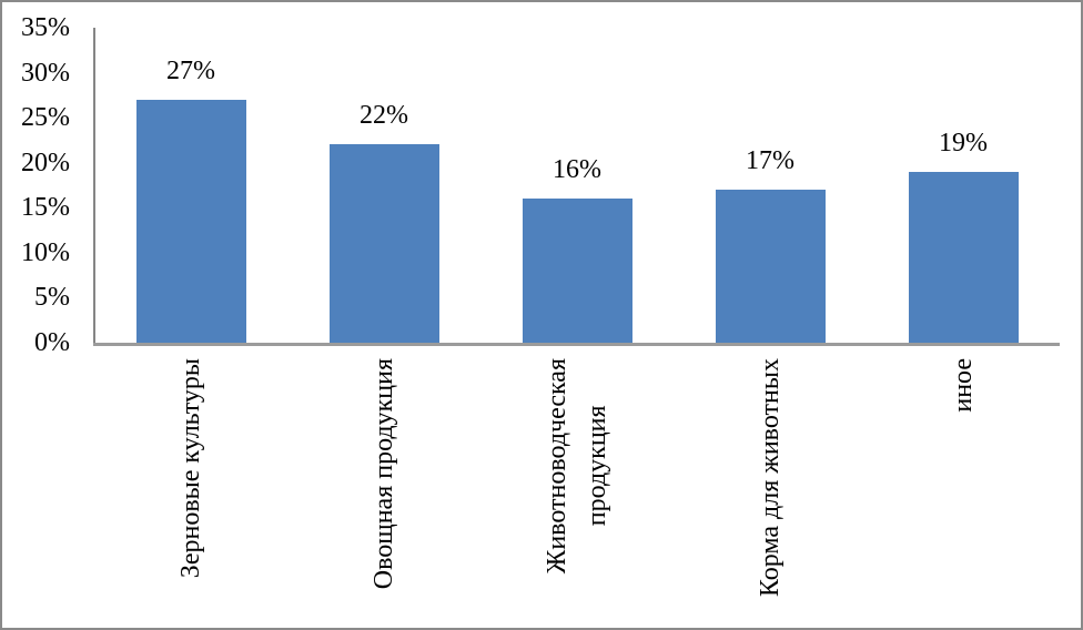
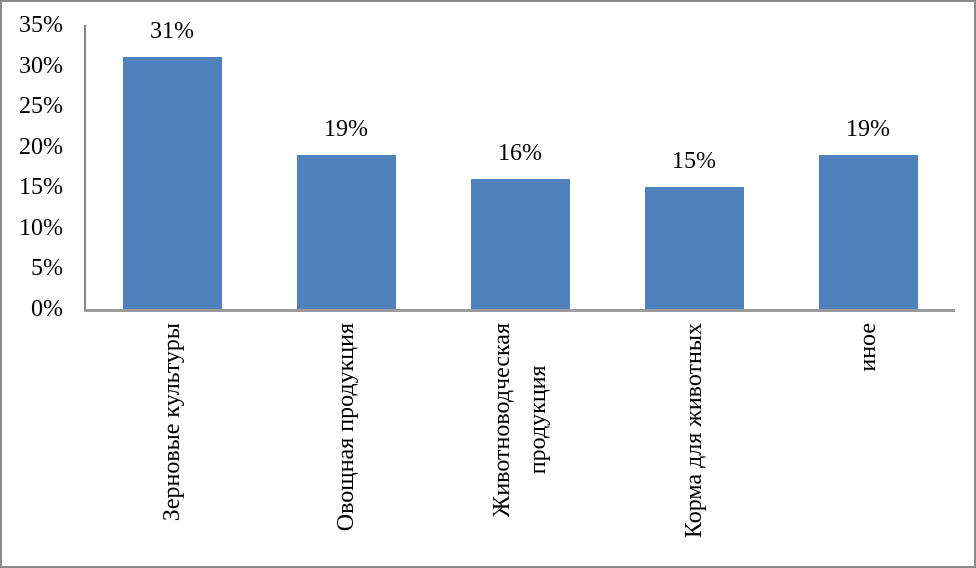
Зерновые культуры: 27% -> 31%
Овощная продукция: 22% -> 19%
Корма для животных: 17% -> 15%
